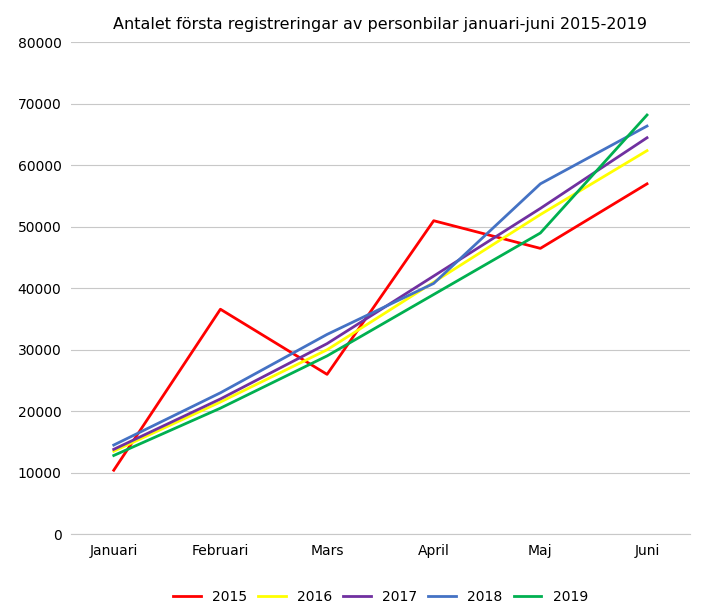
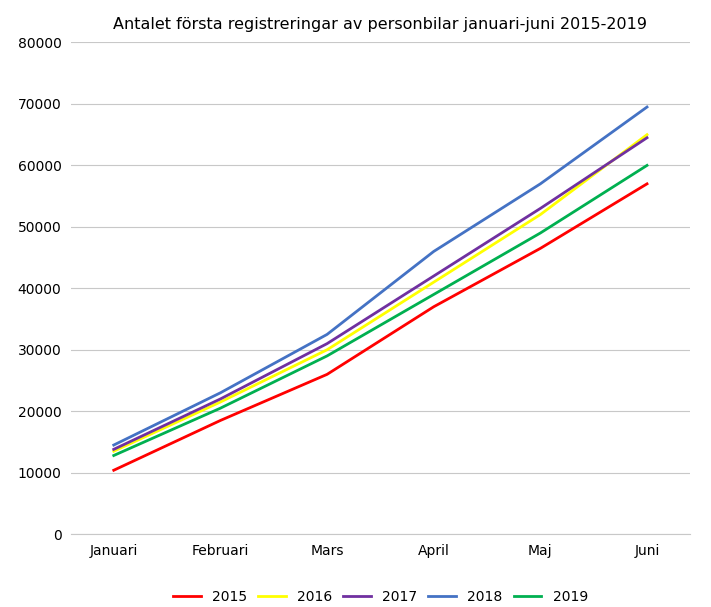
2015/Februari: 36600 -> 18500
2015/April: 51000 -> 37000
2018/April: 40800 -> 46000
2016/Juni: 62400 -> 65000
2018/Juni: 66400 -> 69500
2019/Juni: 68200 -> 60000
